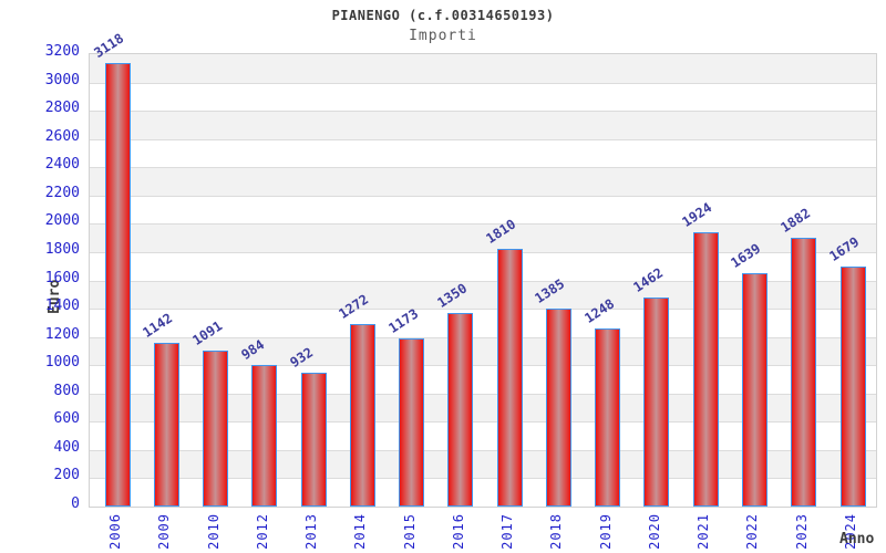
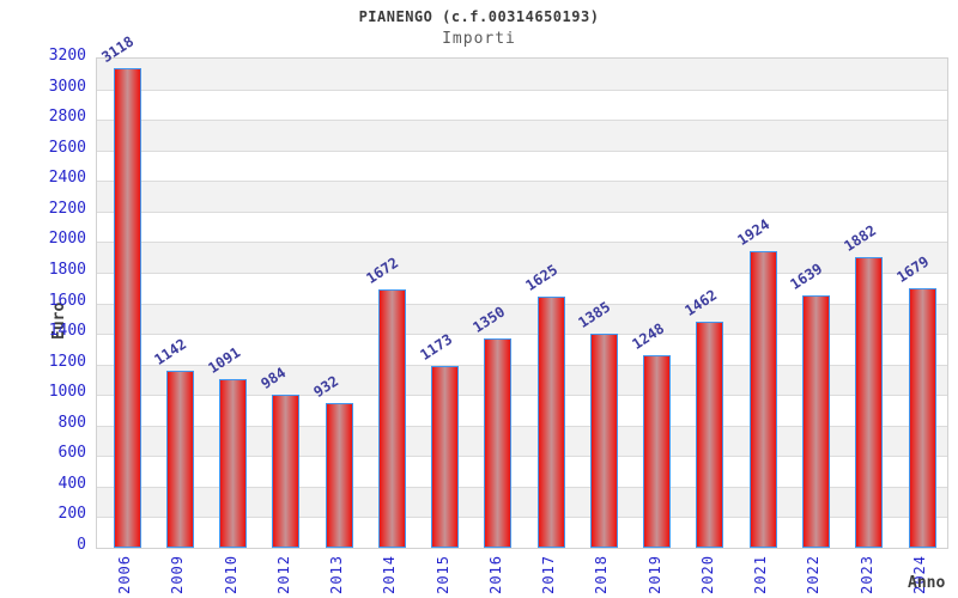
2014: 1272 -> 1672
2017: 1810 -> 1625
